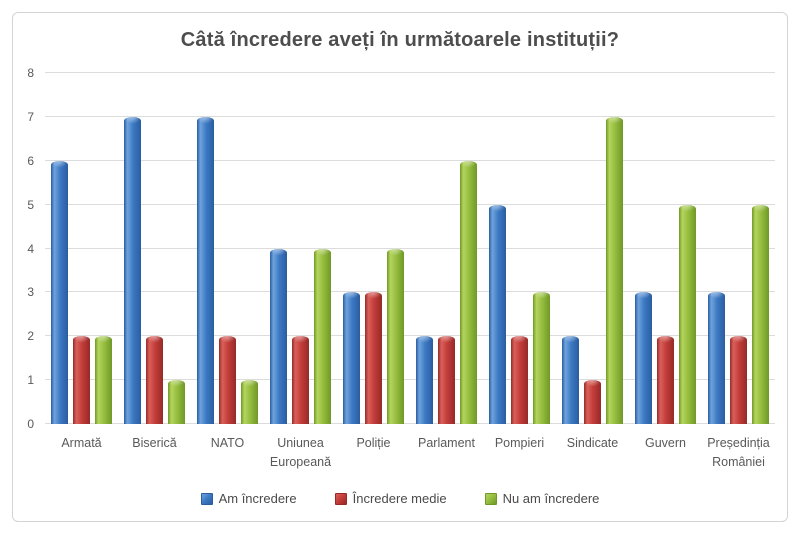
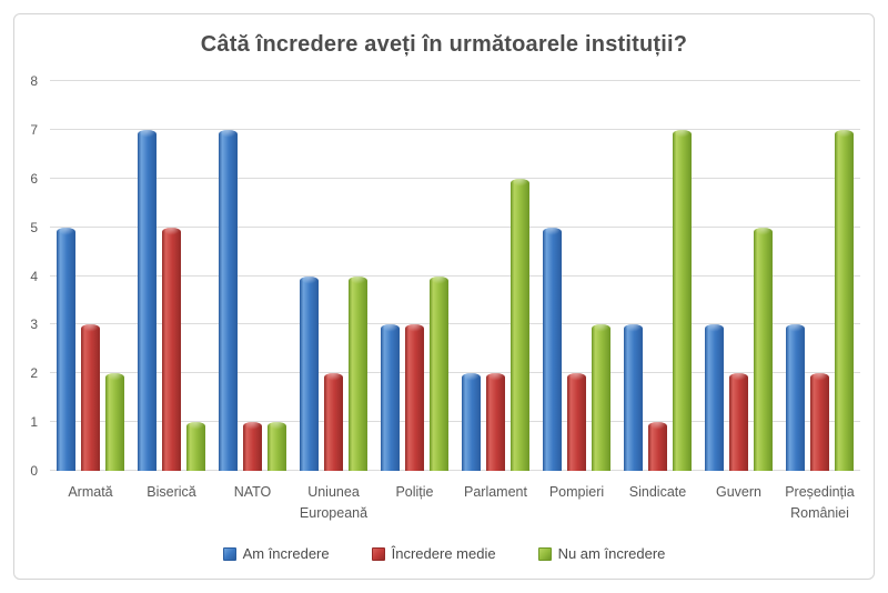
Am încredere/Armată: 6 -> 5
Încredere medie/Armată: 2 -> 3
Încredere medie/Biserică: 2 -> 5
Încredere medie/NATO: 2 -> 1
Am încredere/Sindicate: 2 -> 3
Nu am încredere/Președinția României: 5 -> 7
